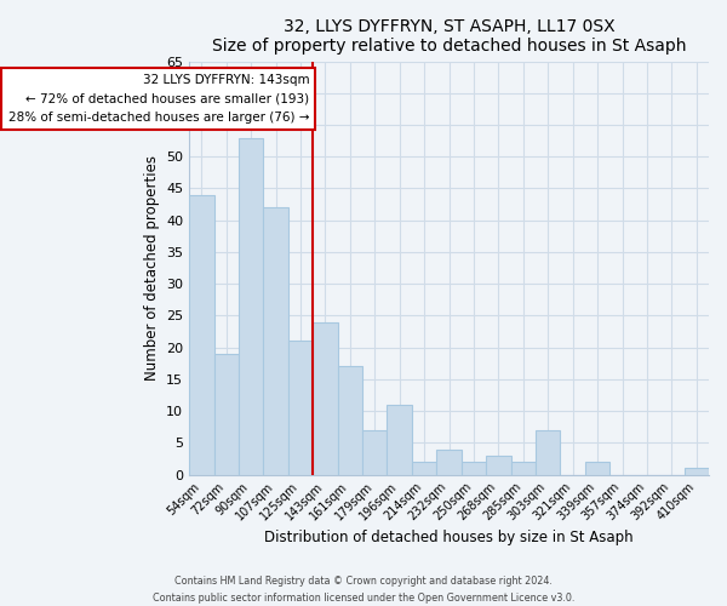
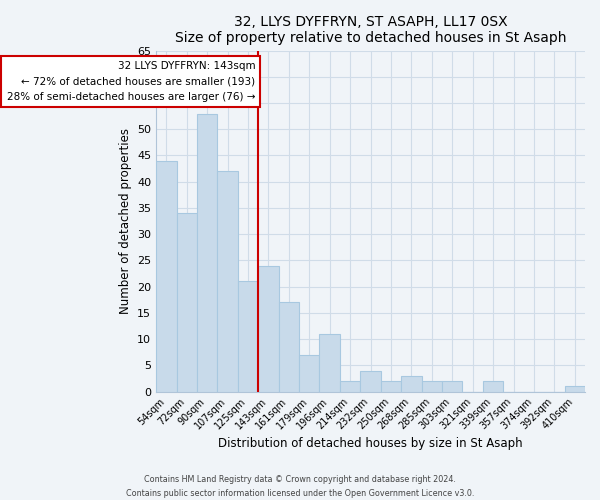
72sqm: 19 -> 34
303sqm: 7 -> 2
